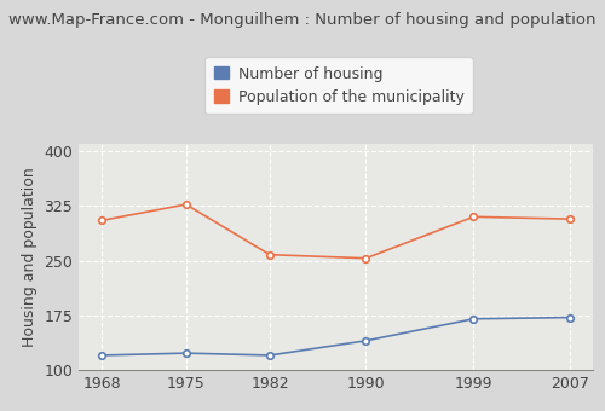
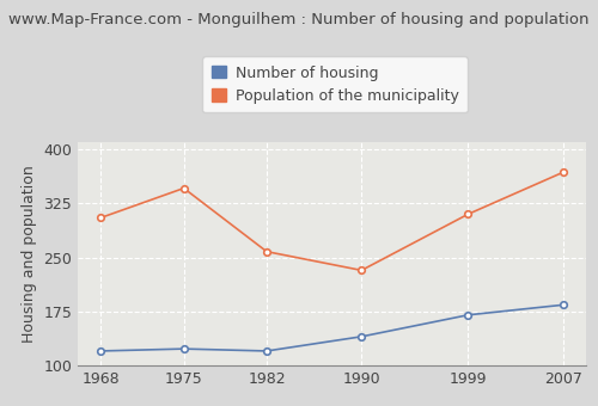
Population of the municipality/1975: 327 -> 346
Population of the municipality/1990: 253 -> 232
Number of housing/2007: 172 -> 184
Population of the municipality/2007: 307 -> 368
